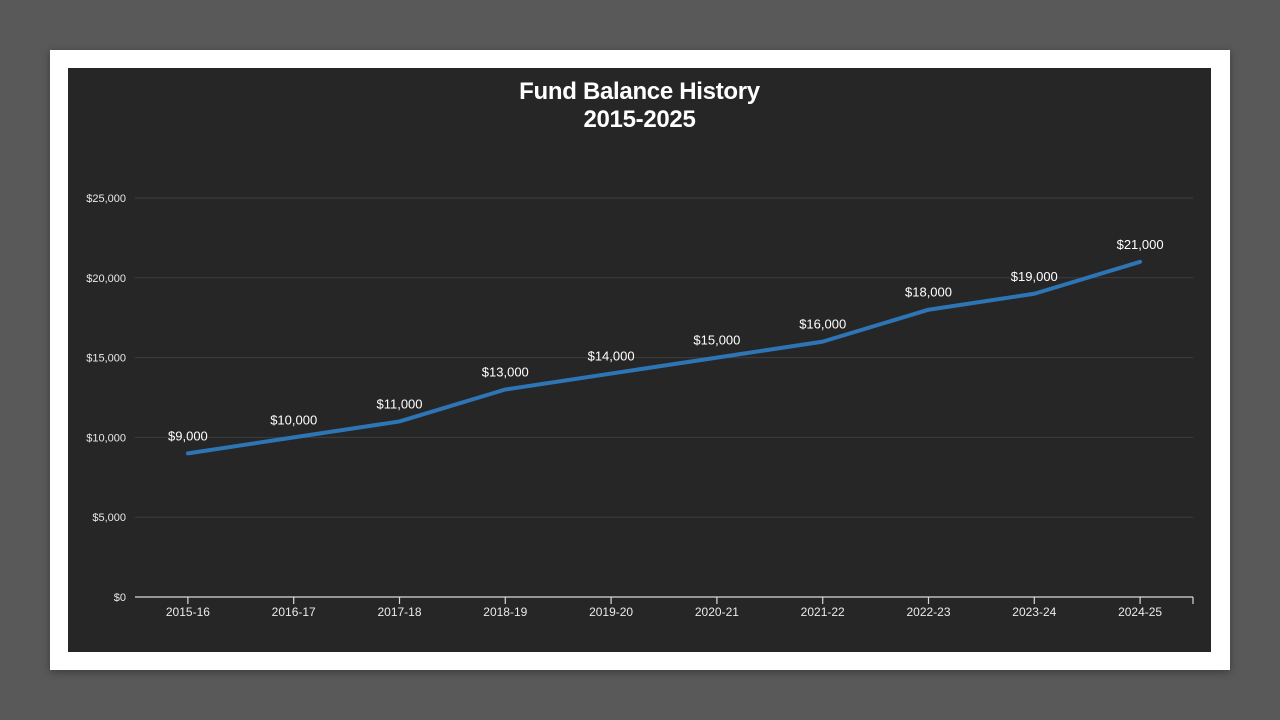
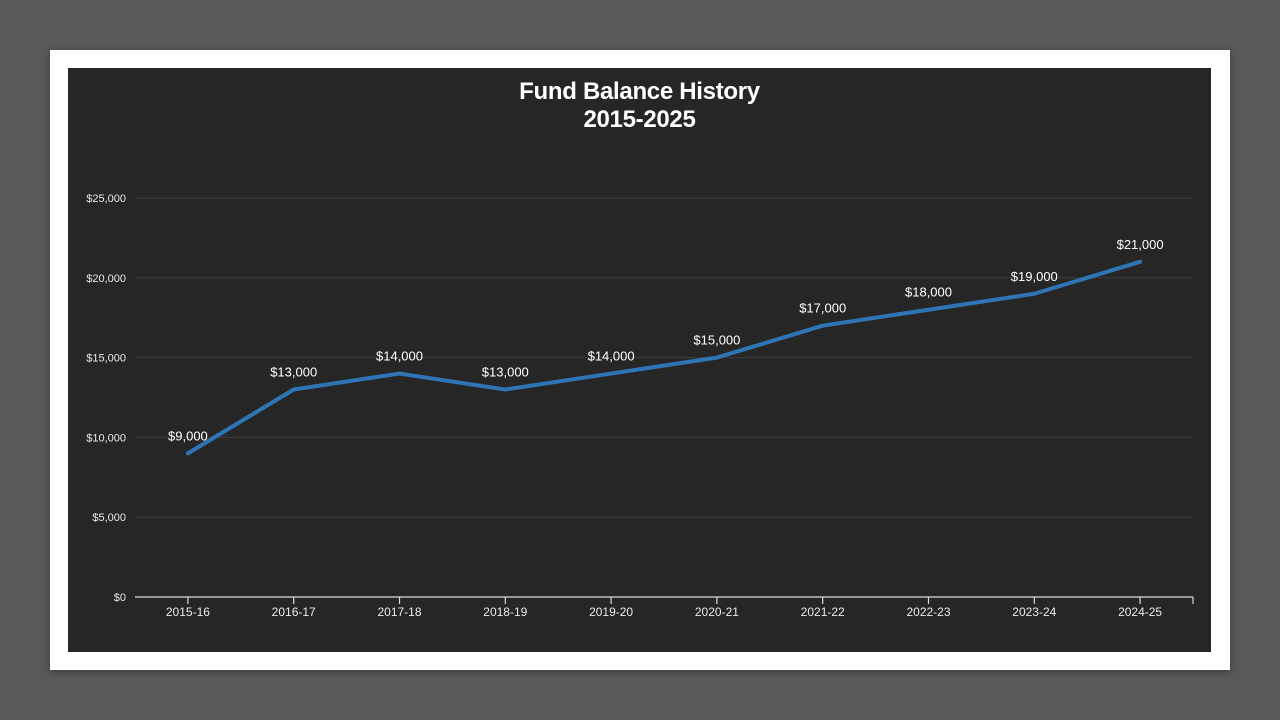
2016-17: $10,000 -> $13,000
2017-18: $11,000 -> $14,000
2021-22: $16,000 -> $17,000
